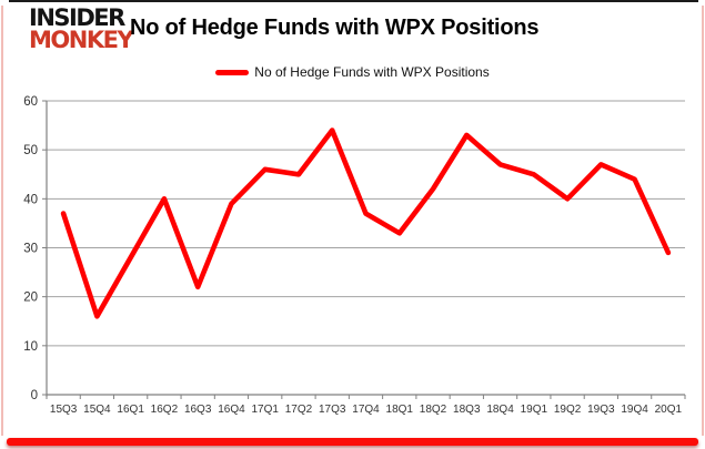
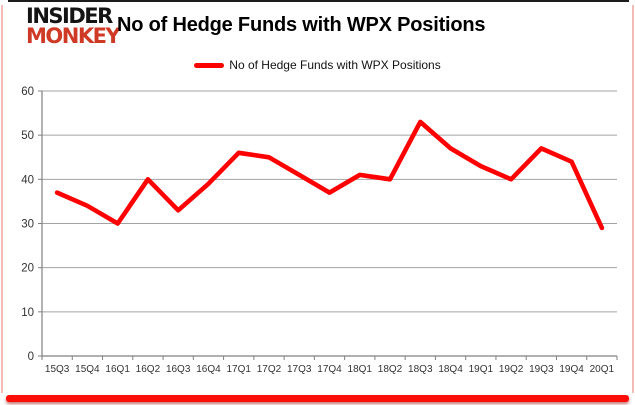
15Q4: 16 -> 34
16Q1: 28 -> 30
16Q3: 22 -> 33
17Q3: 54 -> 41
18Q1: 33 -> 41
18Q2: 42 -> 40
19Q1: 45 -> 43
